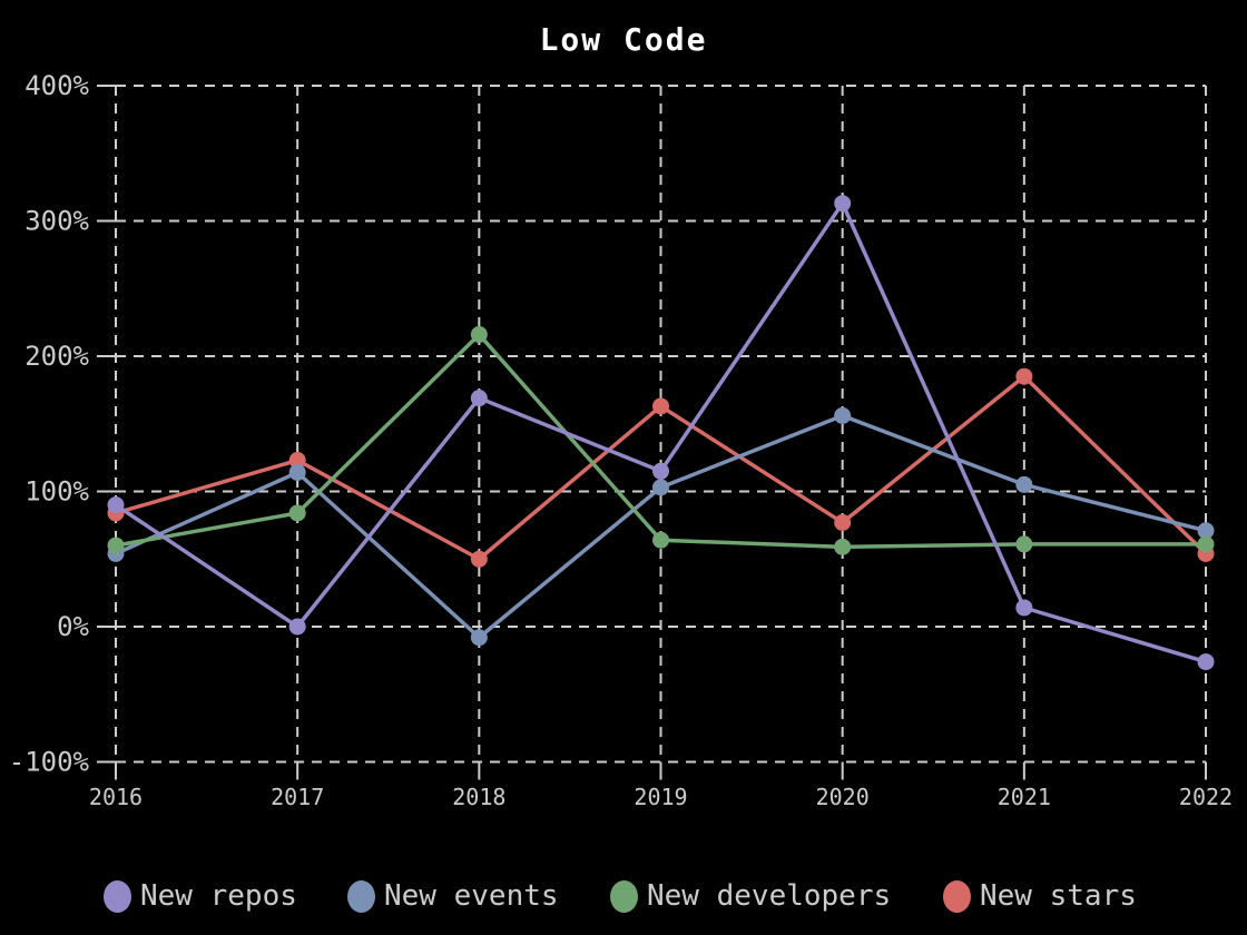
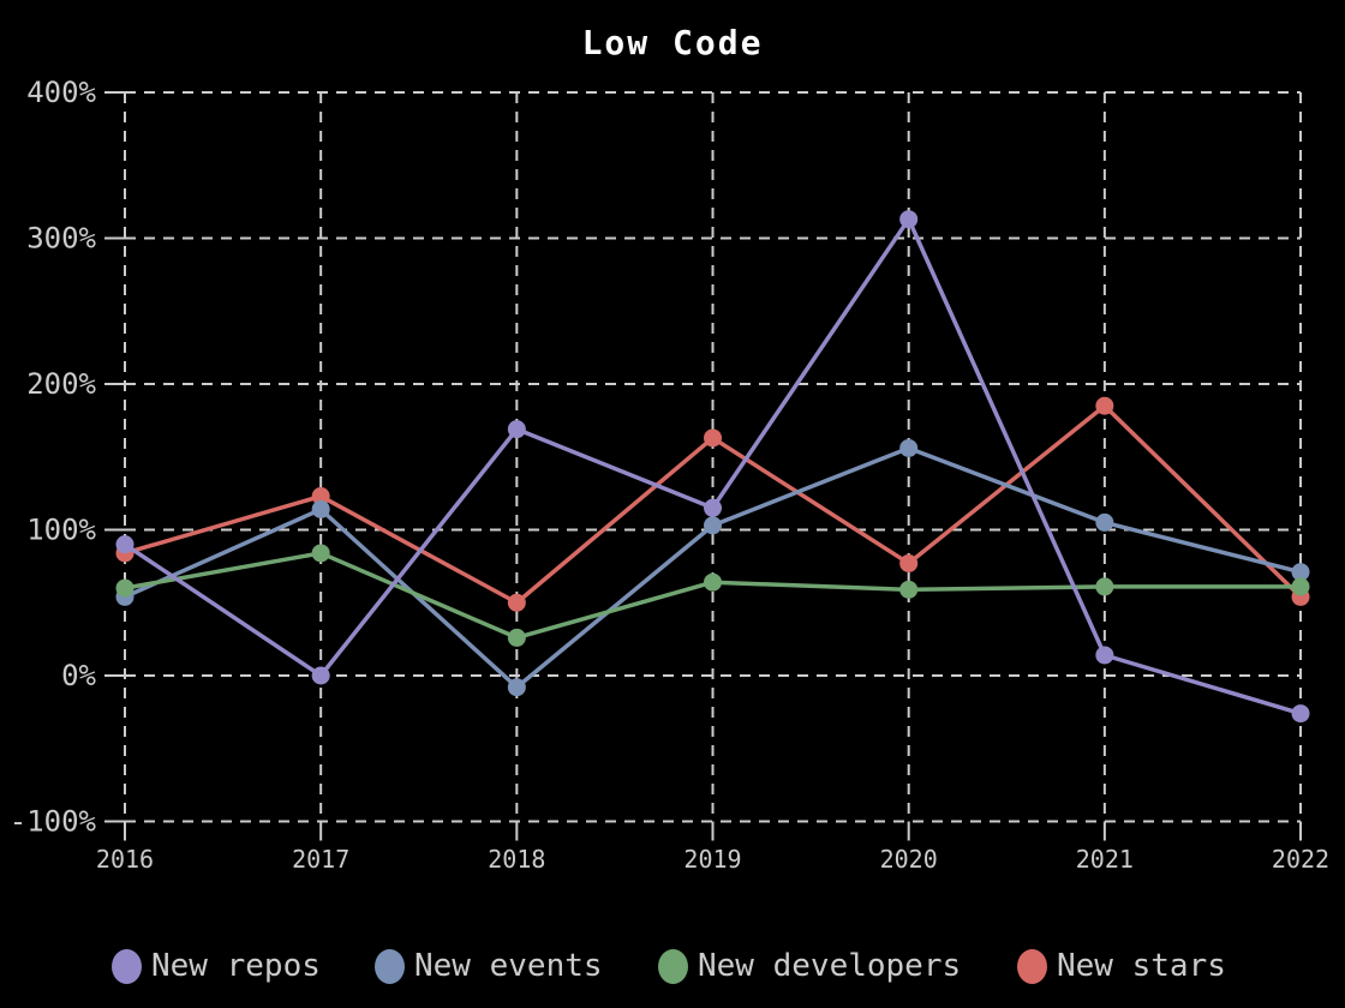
New developers/2018: 216% -> 26%
